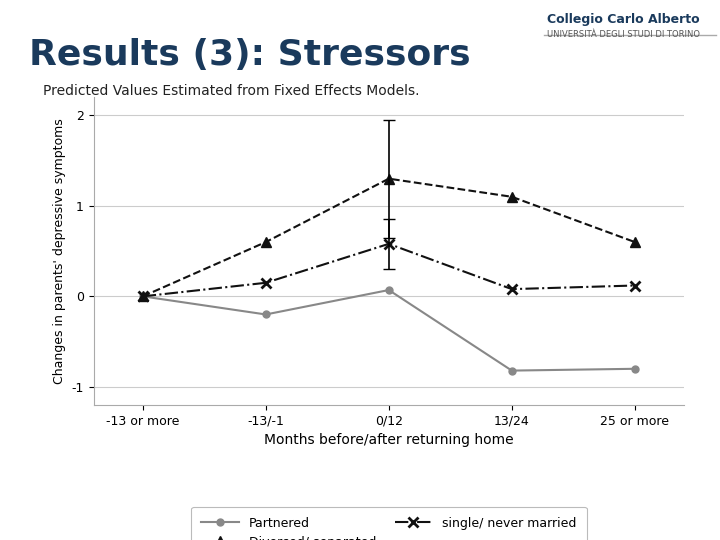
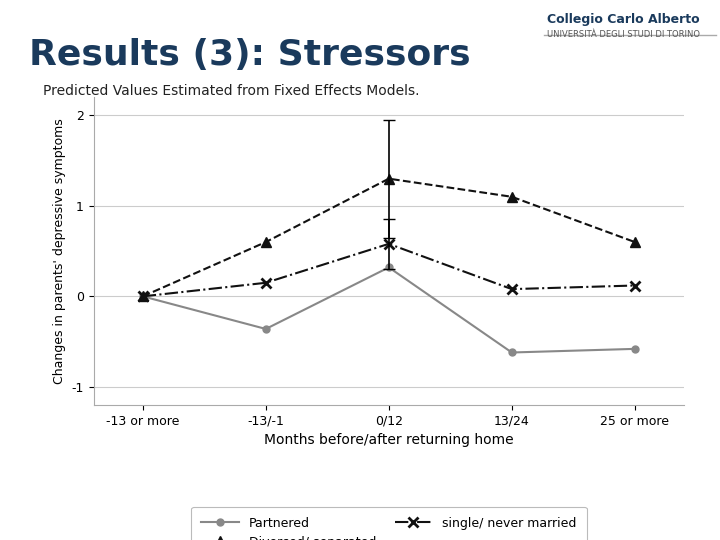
Partnered/-13/-1: -0.20 -> -0.36
Partnered/0/12: 0.07 -> 0.32
Partnered/13/24: -0.82 -> -0.62
Partnered/25 or more: -0.80 -> -0.58
